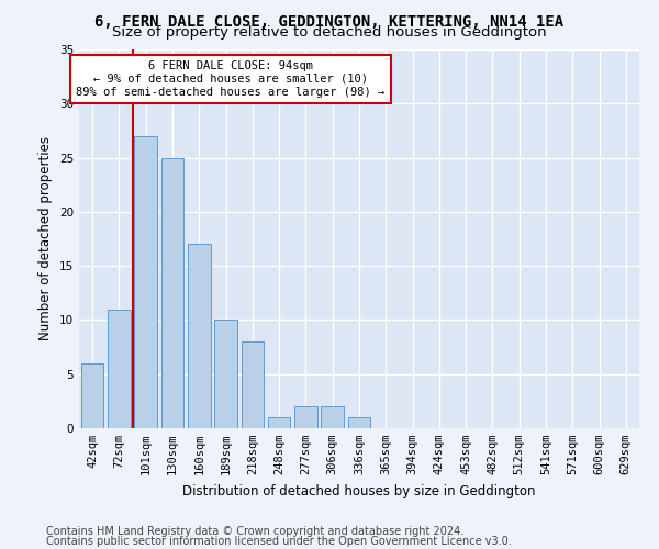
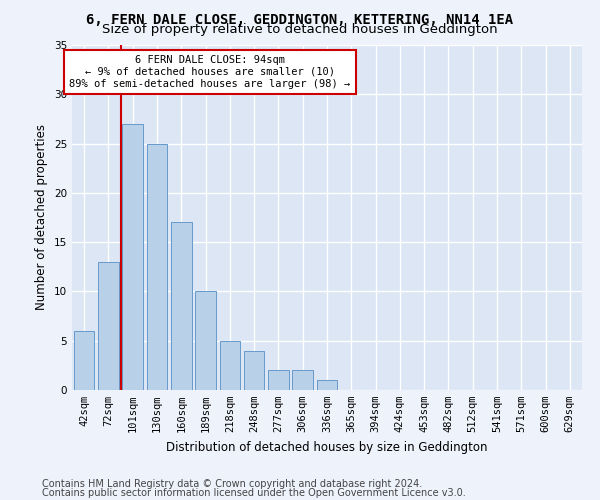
72sqm: 11 -> 13
218sqm: 8 -> 5
248sqm: 1 -> 4
